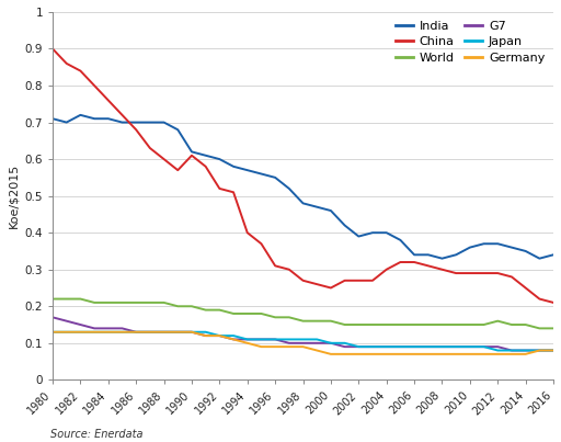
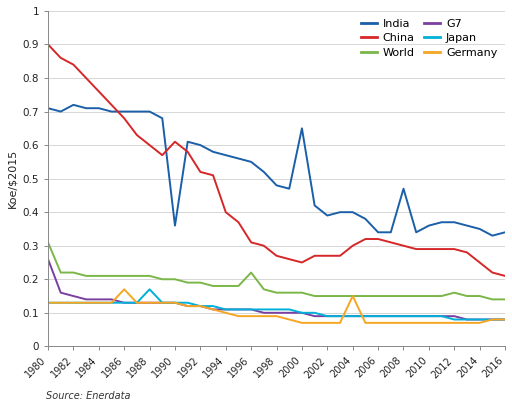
World/1980: 0.22 -> 0.31
G7/1980: 0.17 -> 0.26
Germany/1986: 0.13 -> 0.17
Japan/1988: 0.13 -> 0.17
India/1990: 0.62 -> 0.36
World/1996: 0.17 -> 0.22
India/2000: 0.46 -> 0.65
Germany/2004: 0.07 -> 0.15
India/2008: 0.33 -> 0.47
